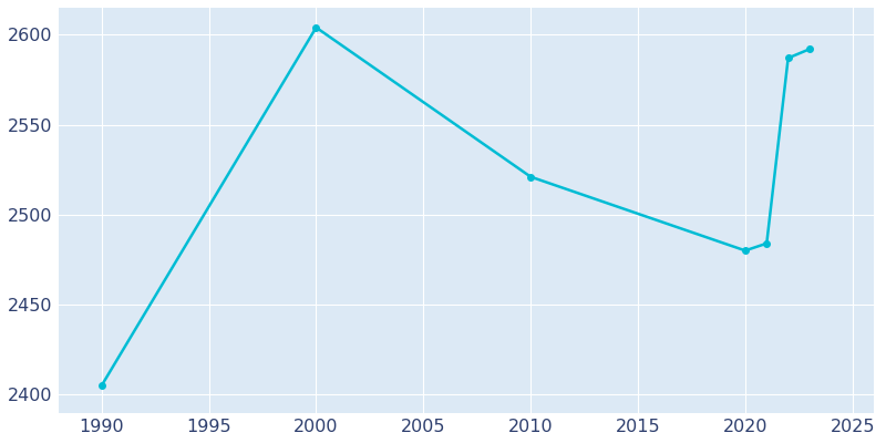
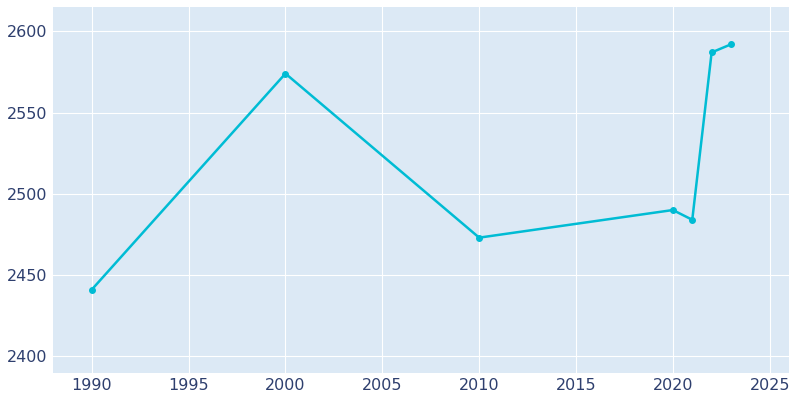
1990: 2405 -> 2441
2000: 2604 -> 2574
2010: 2521 -> 2473
2020: 2480 -> 2490
